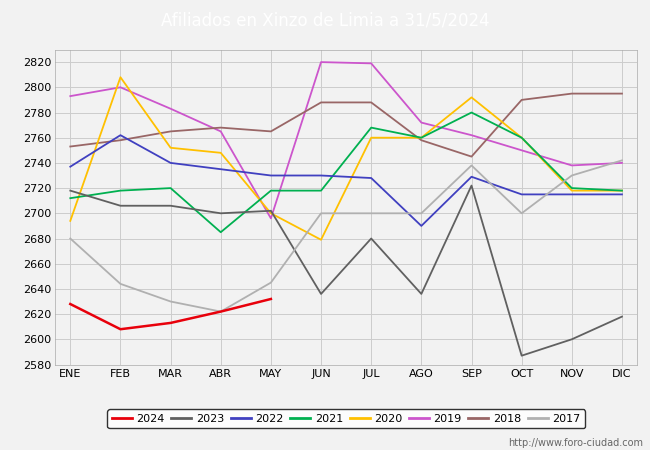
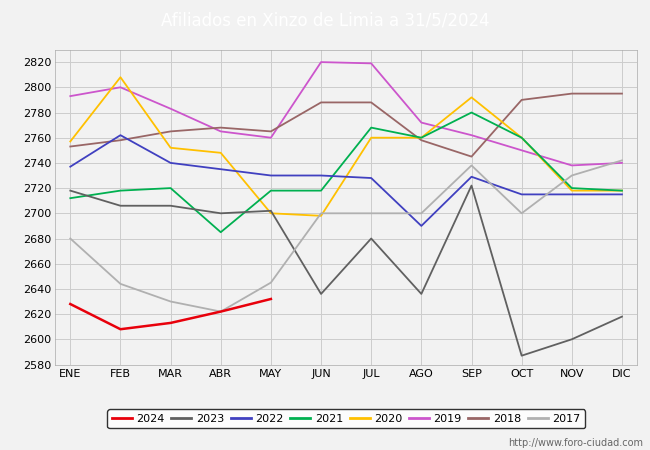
2020/ENE: 2694 -> 2757
2019/MAY: 2696 -> 2760
2020/JUN: 2679 -> 2698
